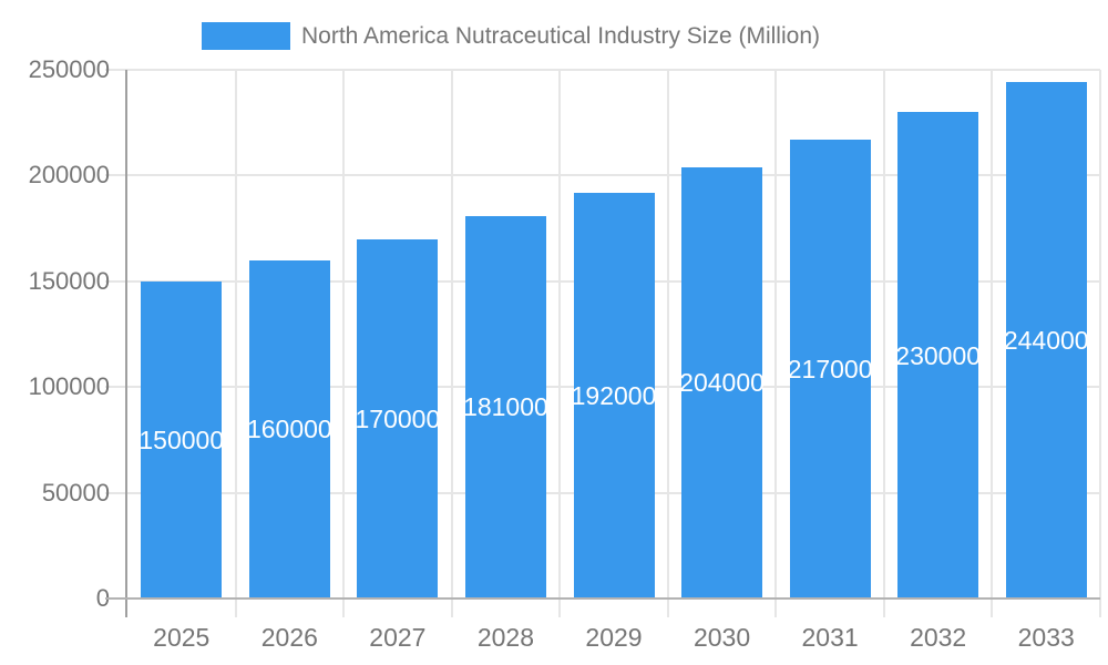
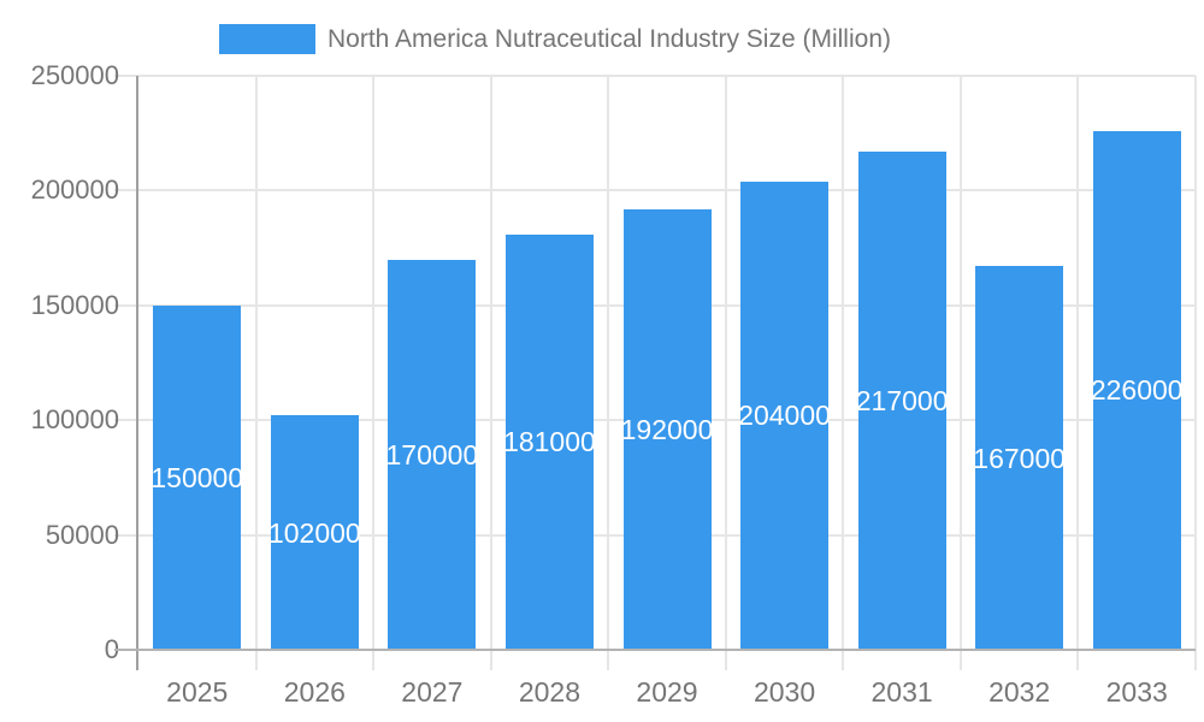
2026: 160000 -> 102000
2032: 230000 -> 167000
2033: 244000 -> 226000
